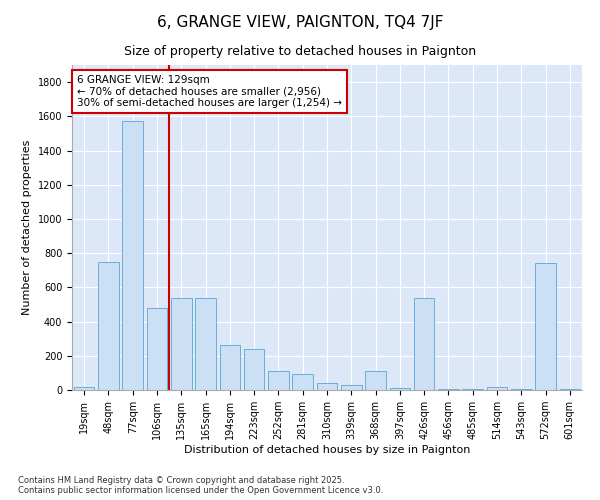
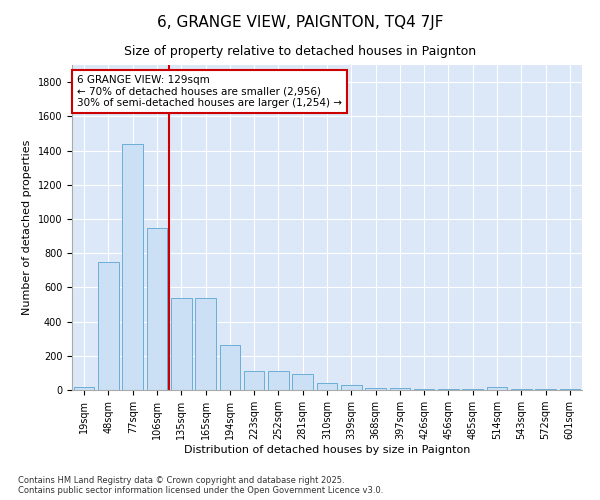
77sqm: 1570 -> 1440
106sqm: 480 -> 950
223sqm: 240 -> 110
368sqm: 110 -> 10
426sqm: 540 -> 0
572sqm: 740 -> 0
